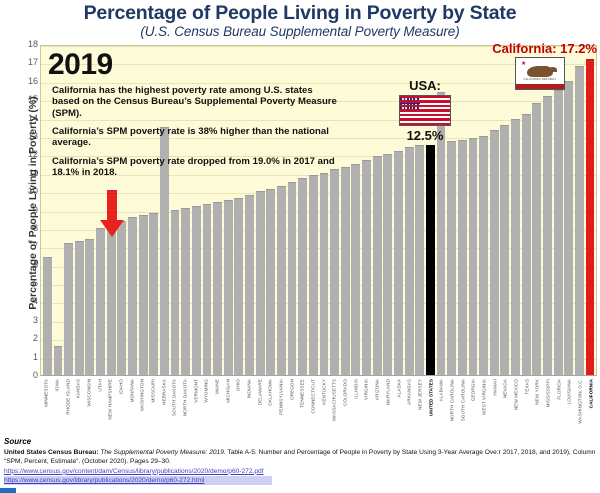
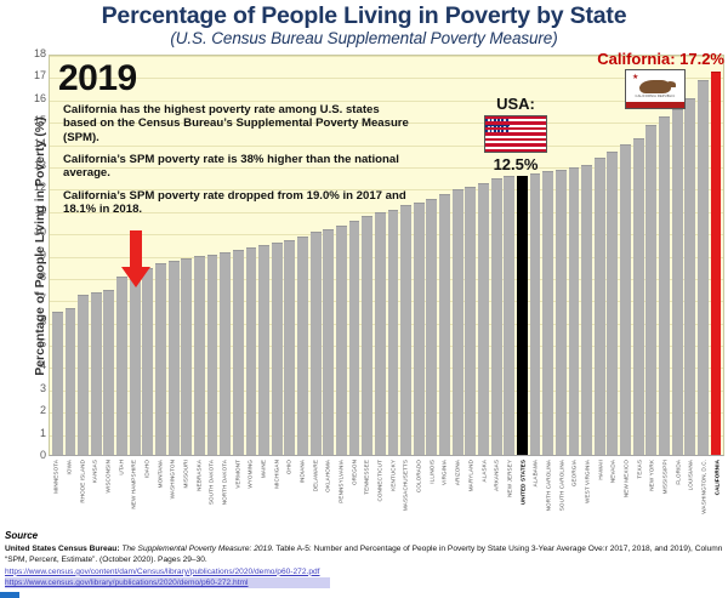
IOWA: 1.6 -> 6.6
NEBRASKA: 13.5 -> 8.9
ALABAMA: 15.4 -> 12.6
